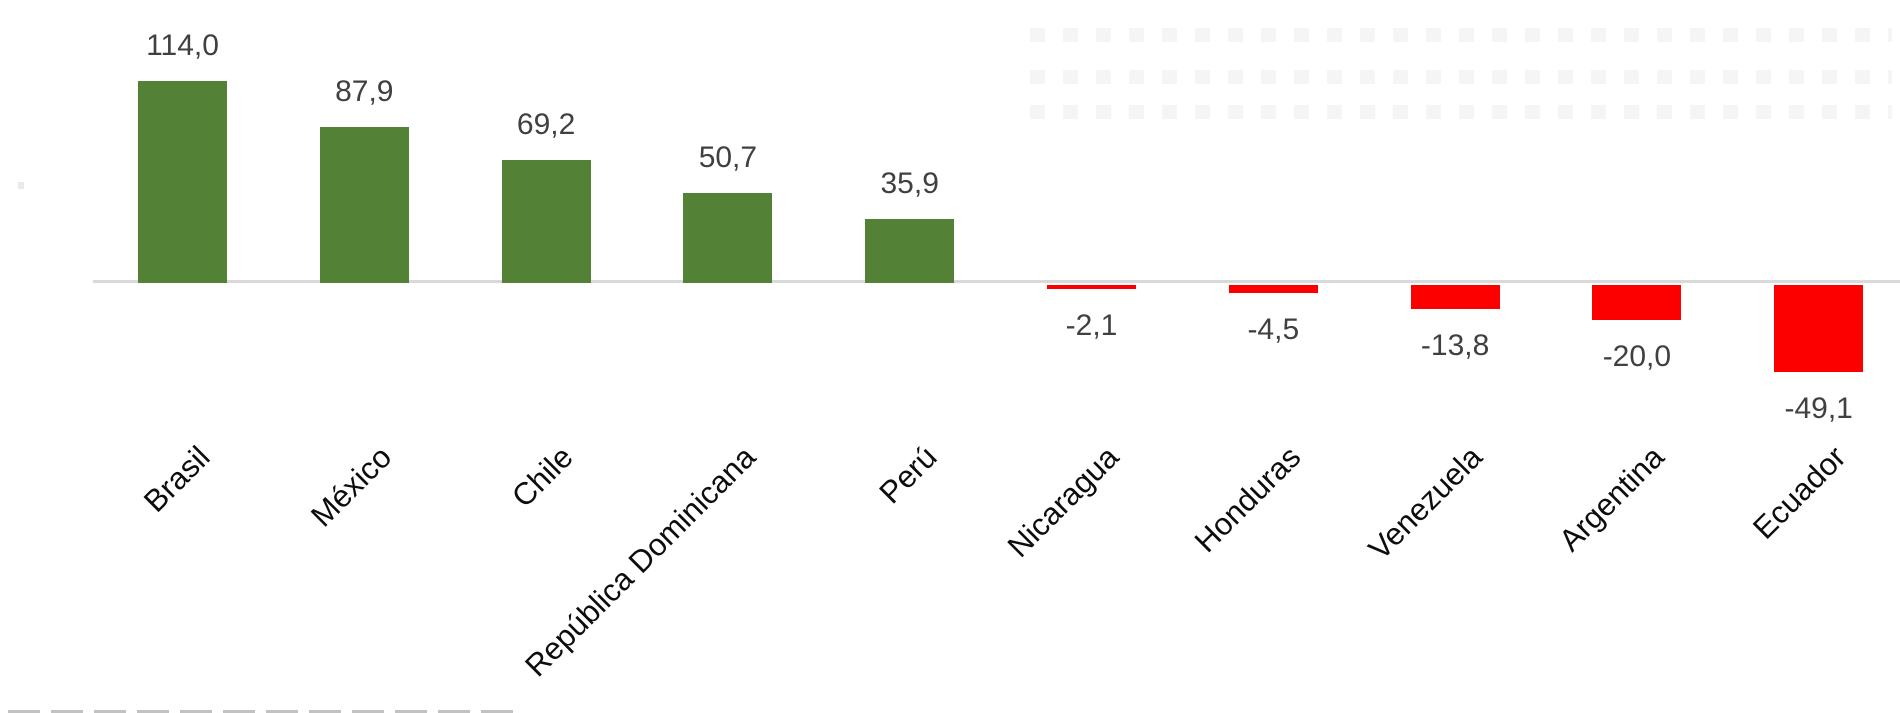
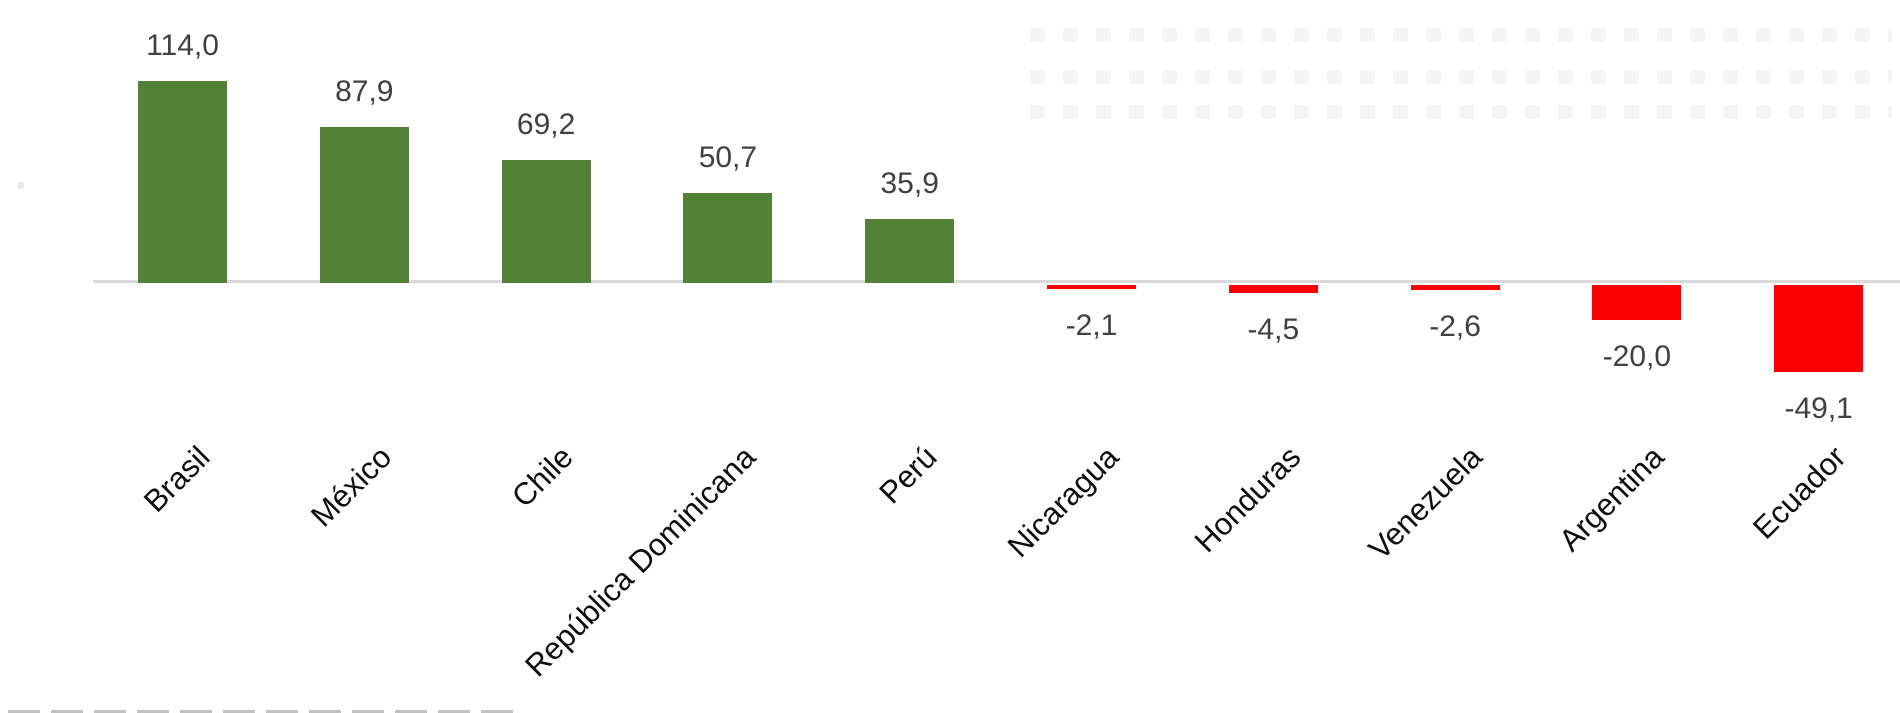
Venezuela: -13,8 -> -2,6
